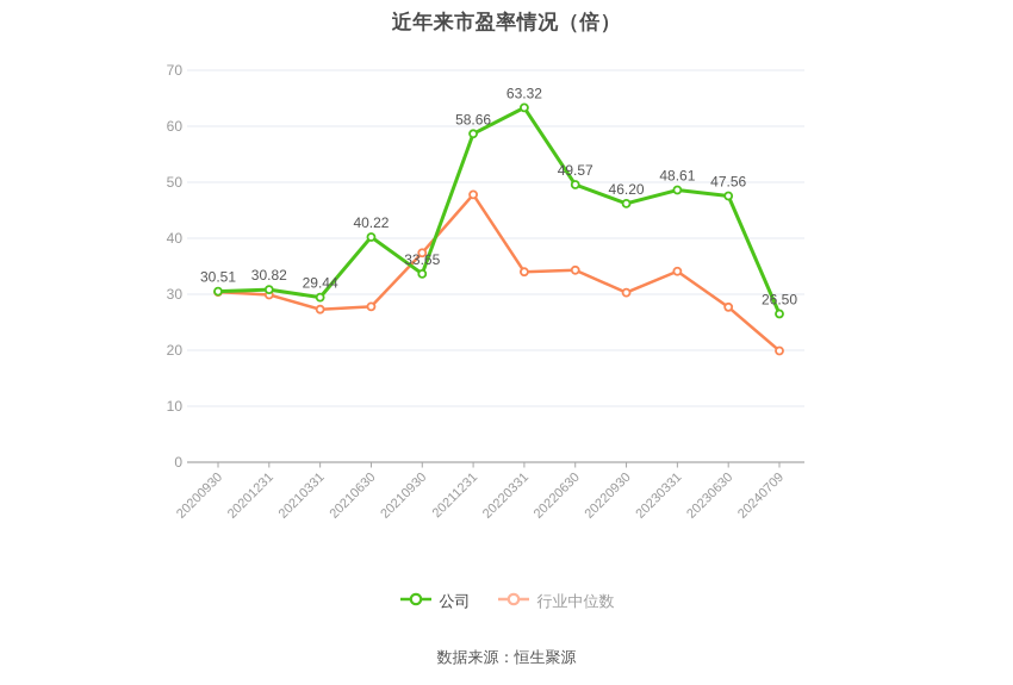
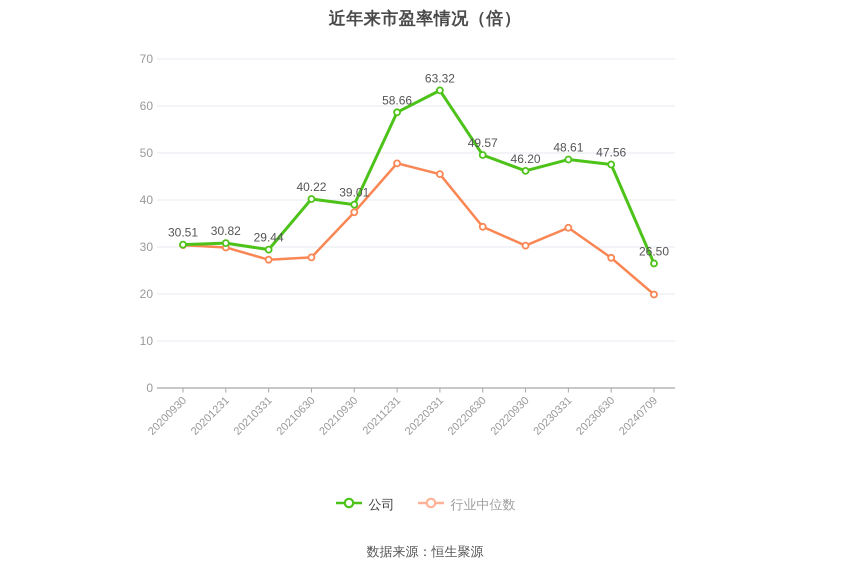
公司/20210930: 33.65 -> 39.01
行业中位数/20220331: 34 -> 46
